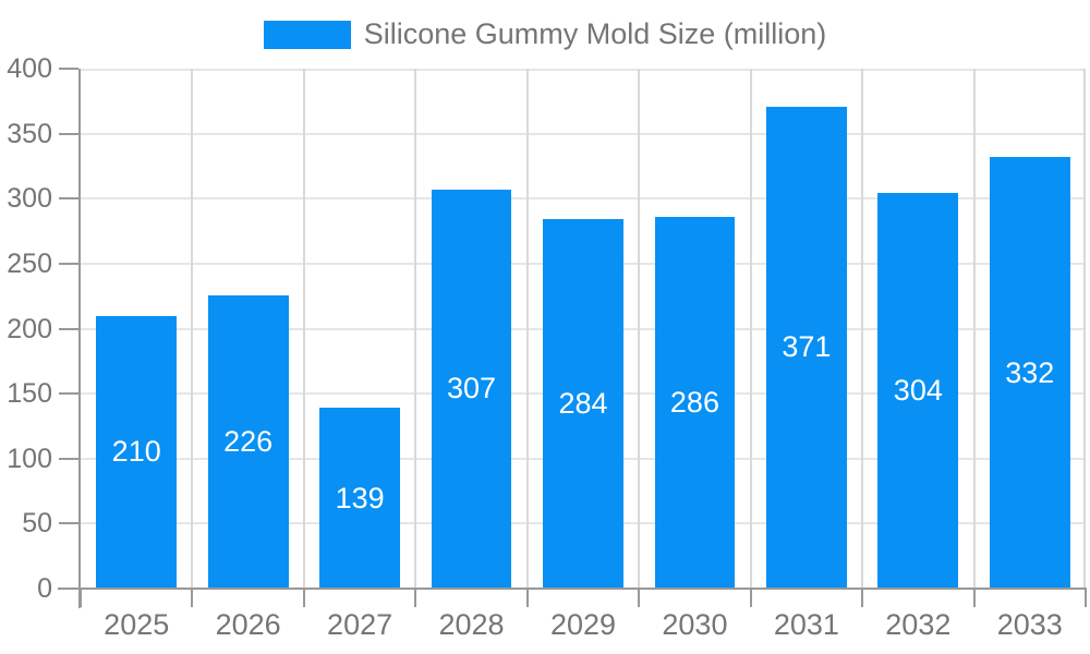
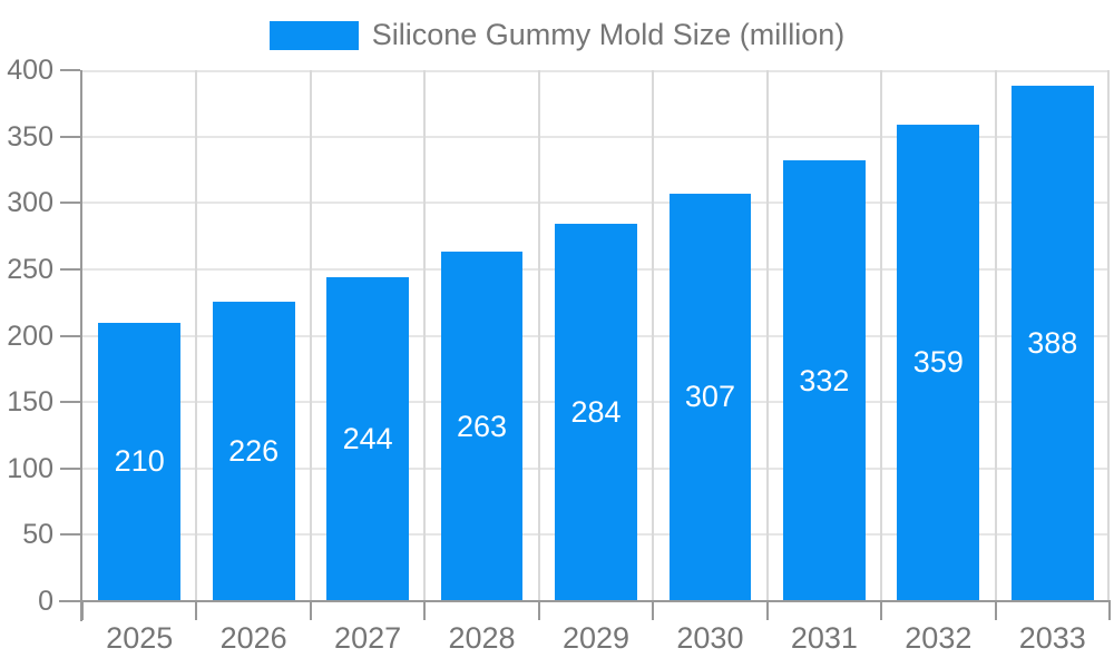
2027: 139 -> 244
2028: 307 -> 263
2030: 286 -> 307
2031: 371 -> 332
2032: 304 -> 359
2033: 332 -> 388
